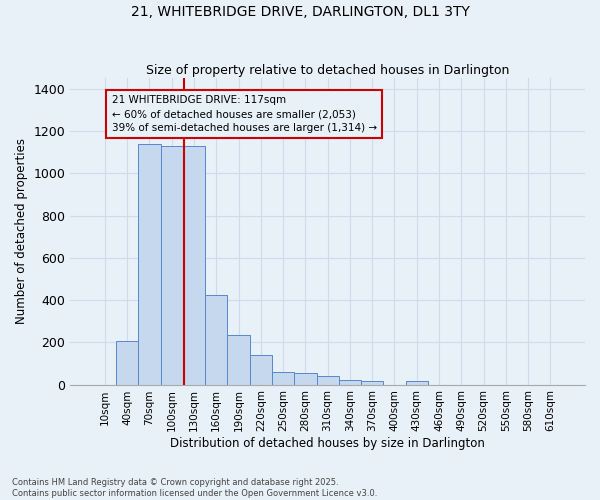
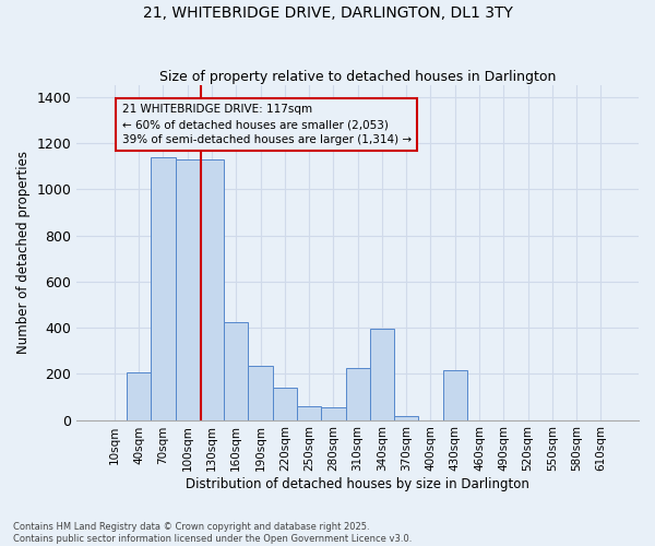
310sqm: 40 -> 225
340sqm: 22 -> 395
430sqm: 15 -> 215
